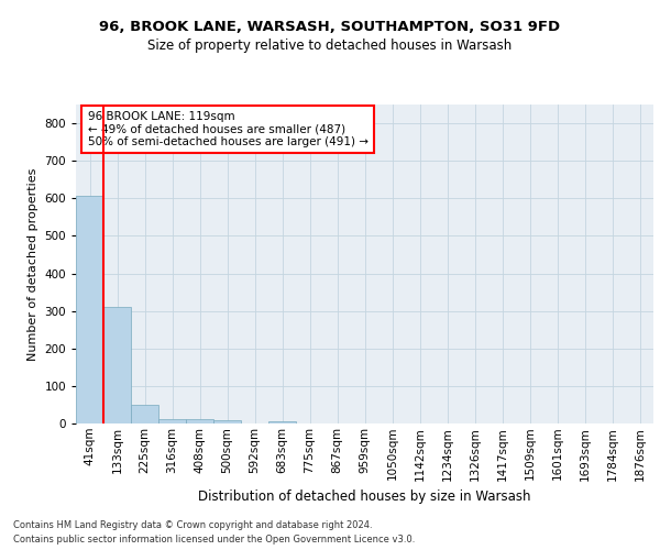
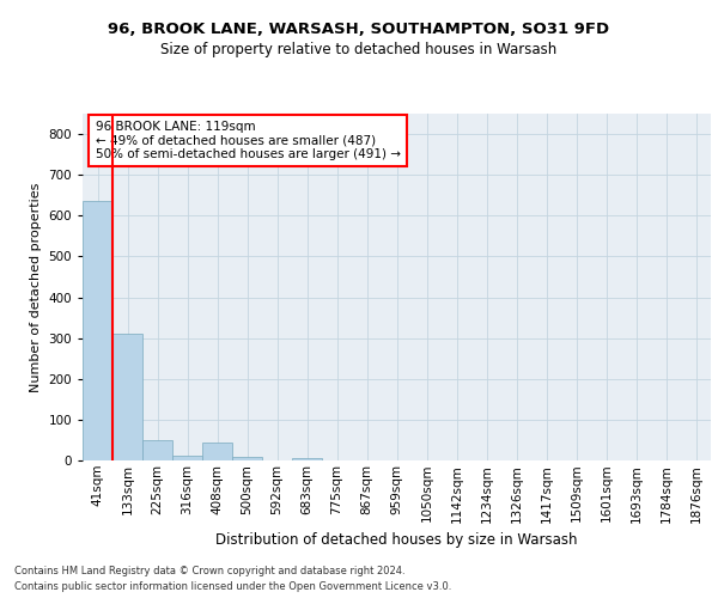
41sqm: 608 -> 635
408sqm: 12 -> 45
